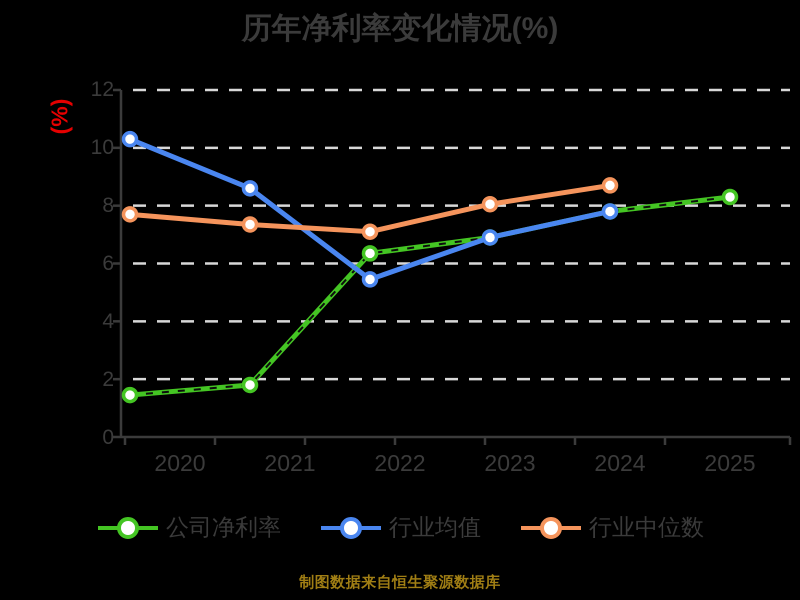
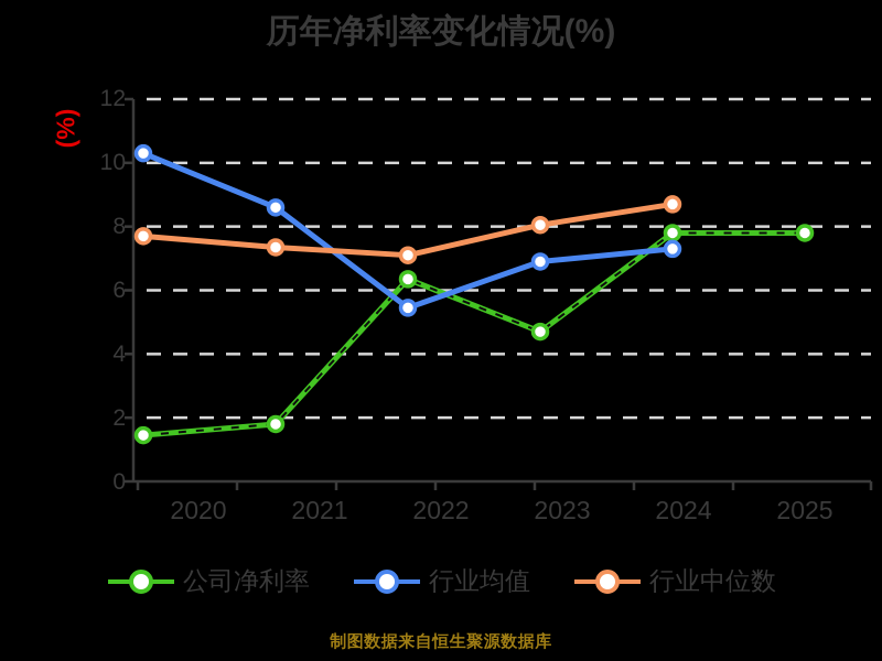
公司净利率/2023: 6.9 -> 4.7
行业均值/2024: 7.8 -> 7.3
公司净利率/2025: 8.3 -> 7.8
